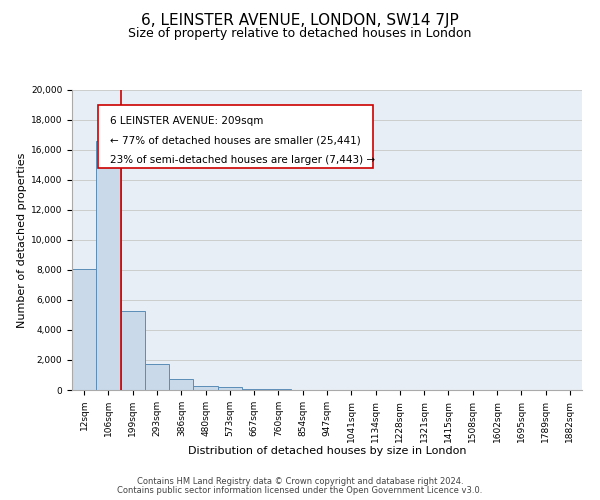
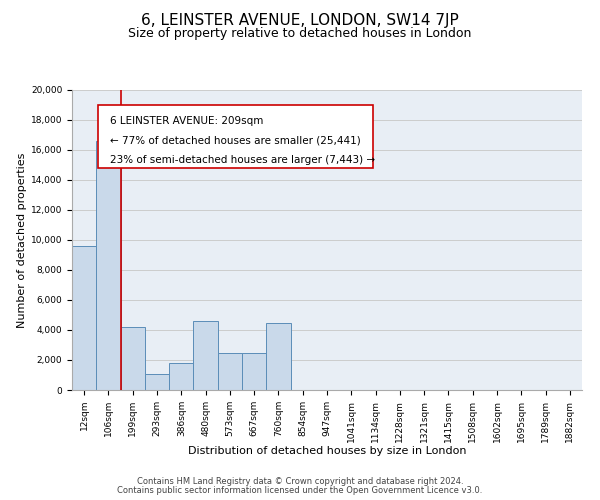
12sqm: 8,100 -> 9,600
199sqm: 5,300 -> 4,200
293sqm: 1,800 -> 1,100
386sqm: 800 -> 1,800
480sqm: 300 -> 4,600
573sqm: 200 -> 2,500
667sqm: 100 -> 2,500
760sqm: 100 -> 4,500
